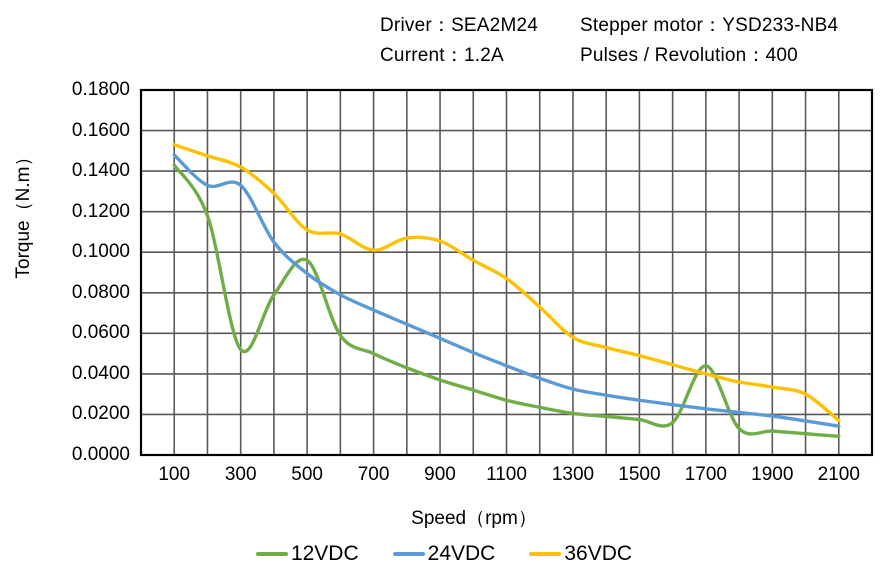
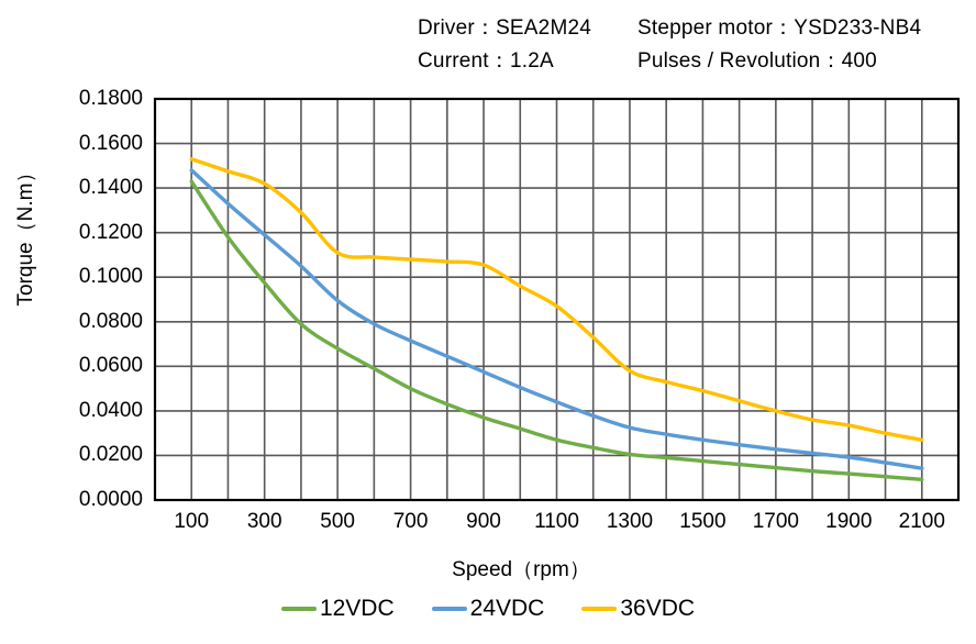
12VDC/300: 0.052 -> 0.098
24VDC/300: 0.133 -> 0.119
12VDC/500: 0.096 -> 0.068
36VDC/700: 0.101 -> 0.108
12VDC/1700: 0.044 -> 0.015
36VDC/2100: 0.017 -> 0.027
